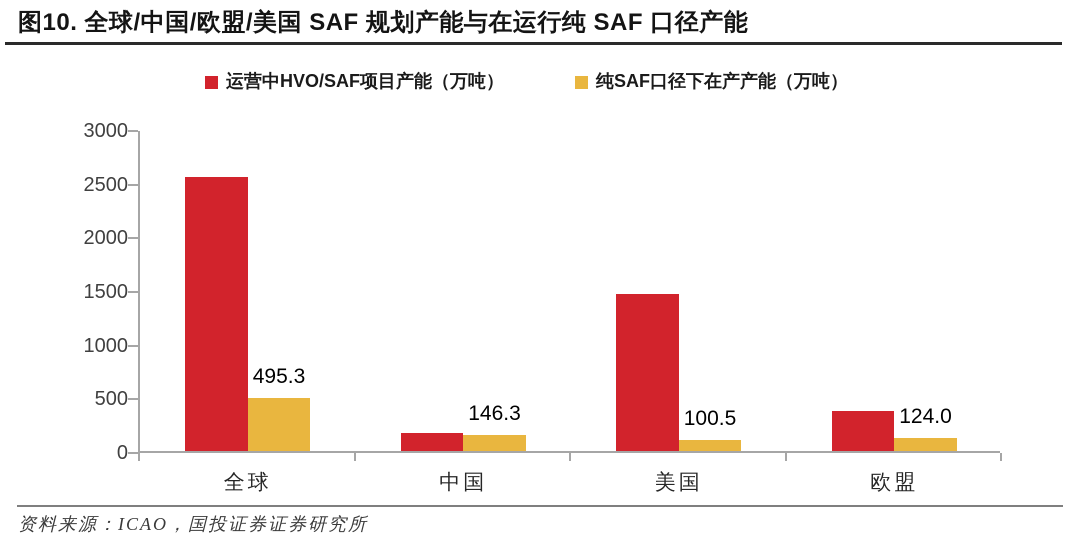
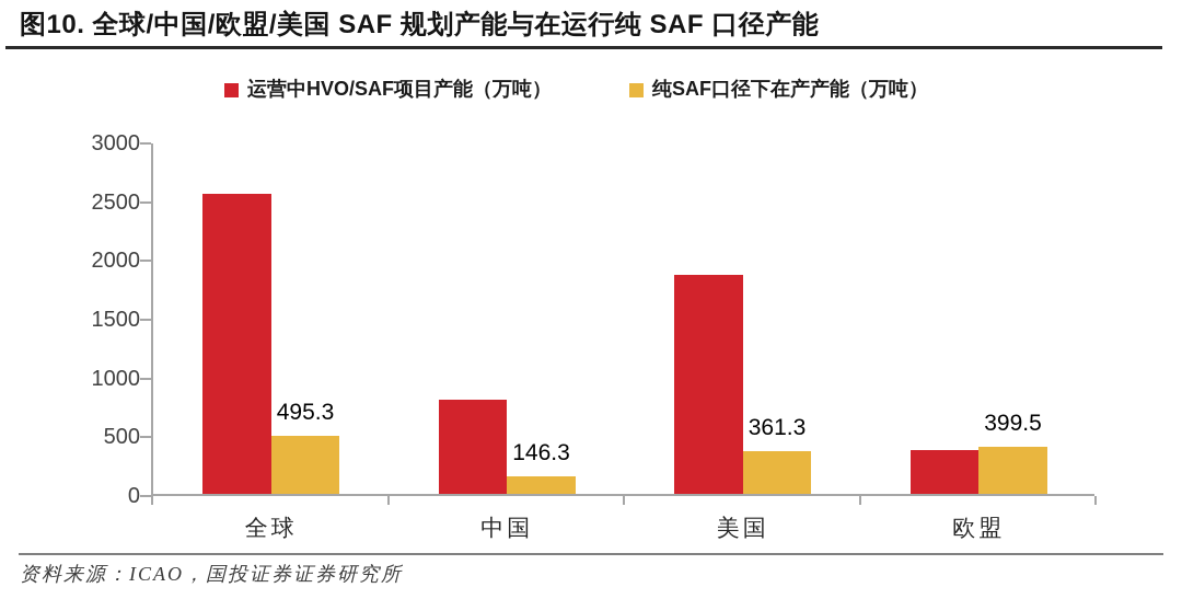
运营中HVO/SAF项目产能（万吨）/中国: 160 -> 800
运营中HVO/SAF项目产能（万吨）/美国: 1460 -> 1860
纯SAF口径下在产产能（万吨）/美国: 100.5 -> 361.3
纯SAF口径下在产产能（万吨）/欧盟: 124.0 -> 399.5
